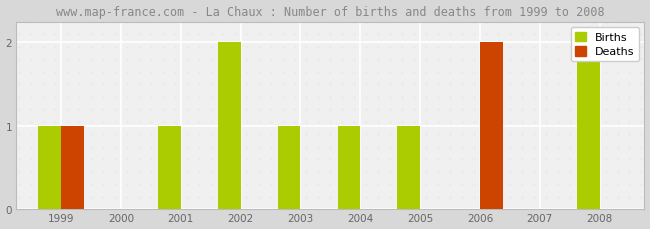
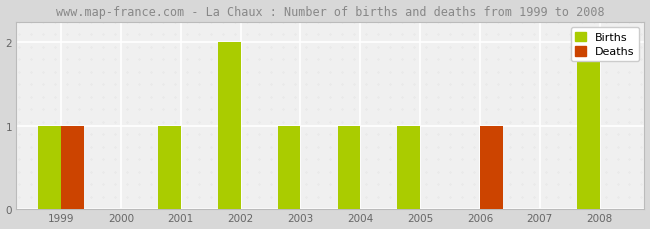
Deaths/2006: 2 -> 1
